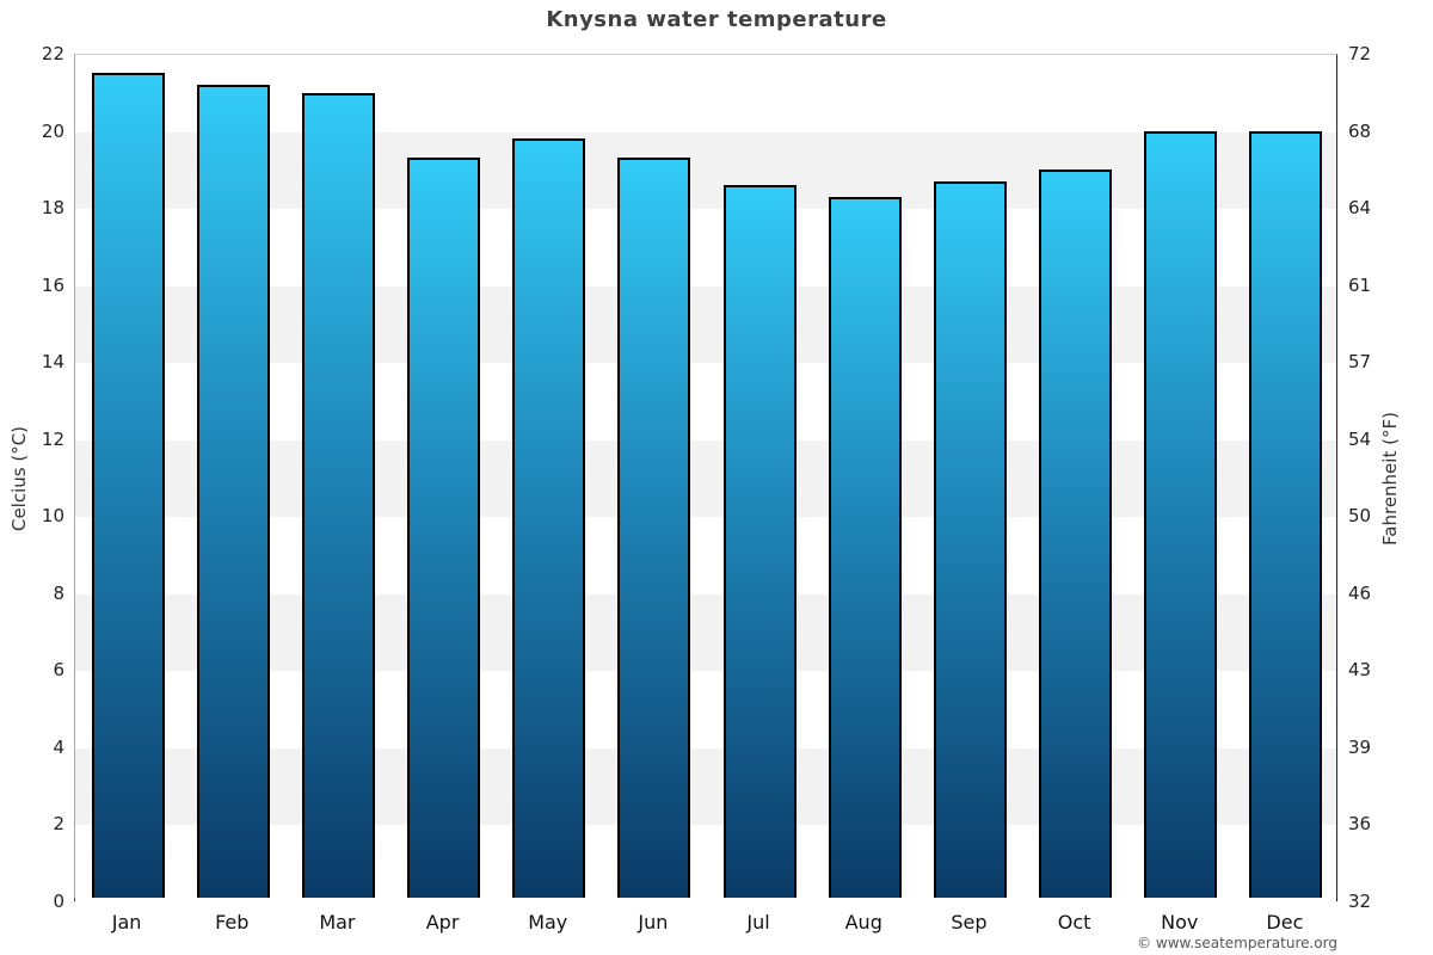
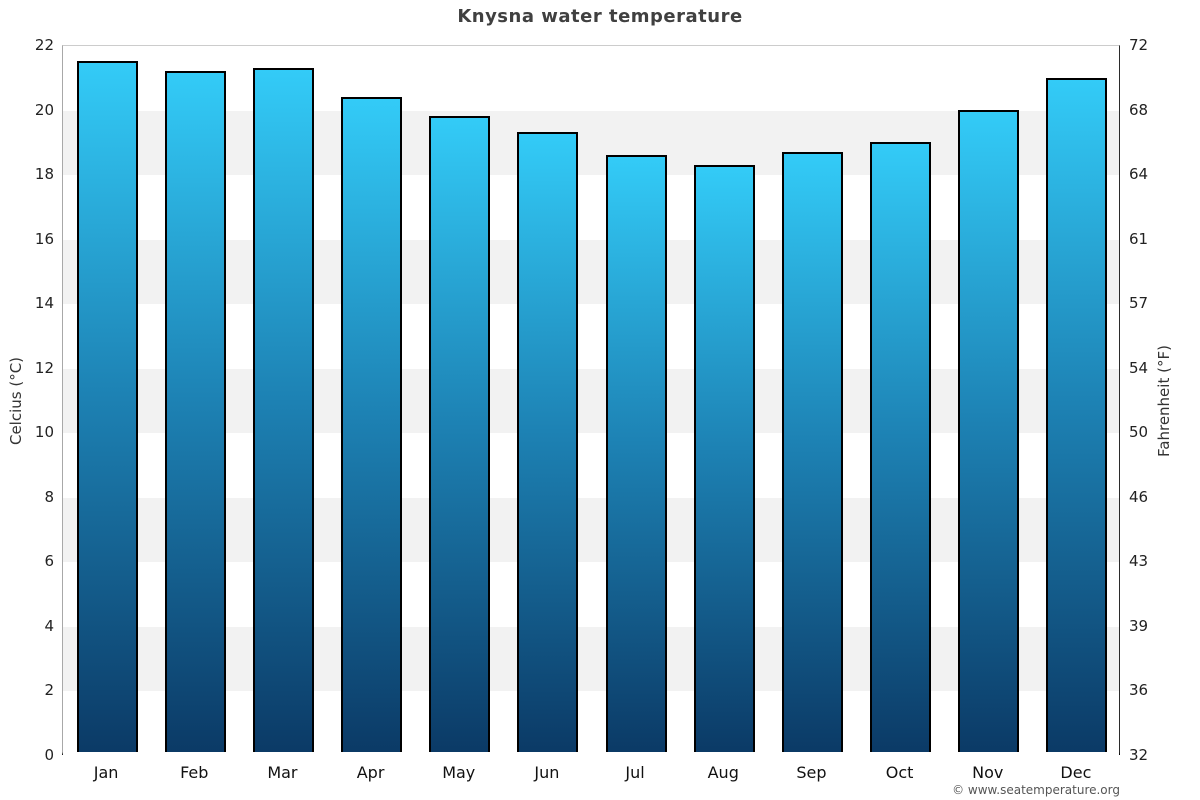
Mar: 20.9 -> 21.2
Apr: 19.2 -> 20.3
Dec: 19.9 -> 20.9
